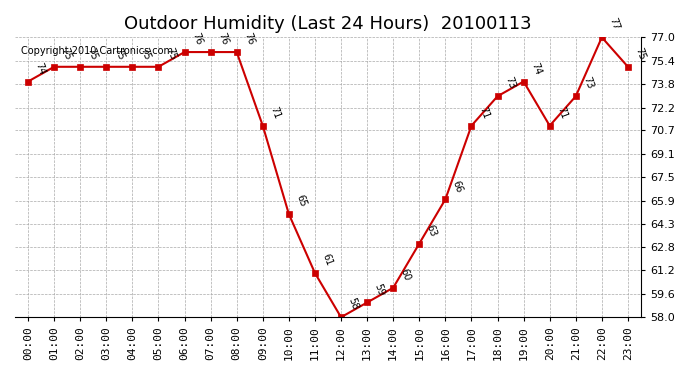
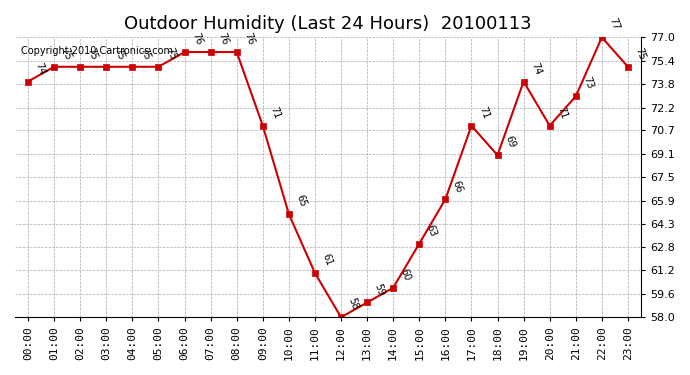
18:00: 73 -> 69
